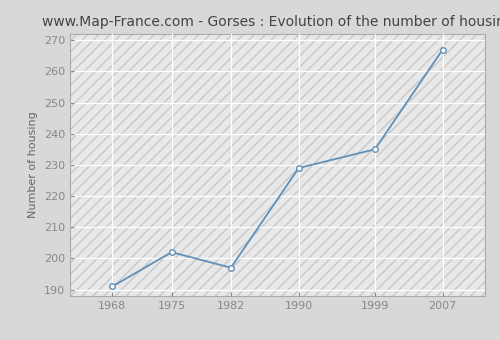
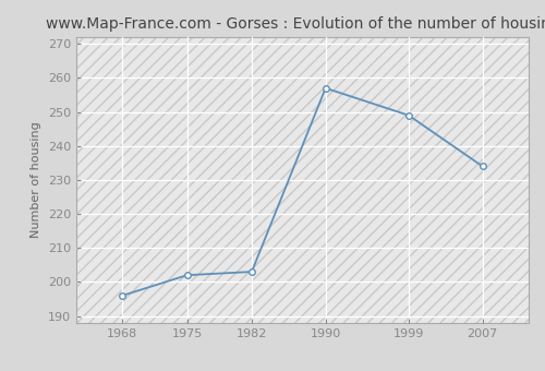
1968: 191 -> 196
1982: 197 -> 203
1990: 229 -> 257
1999: 235 -> 249
2007: 267 -> 234
